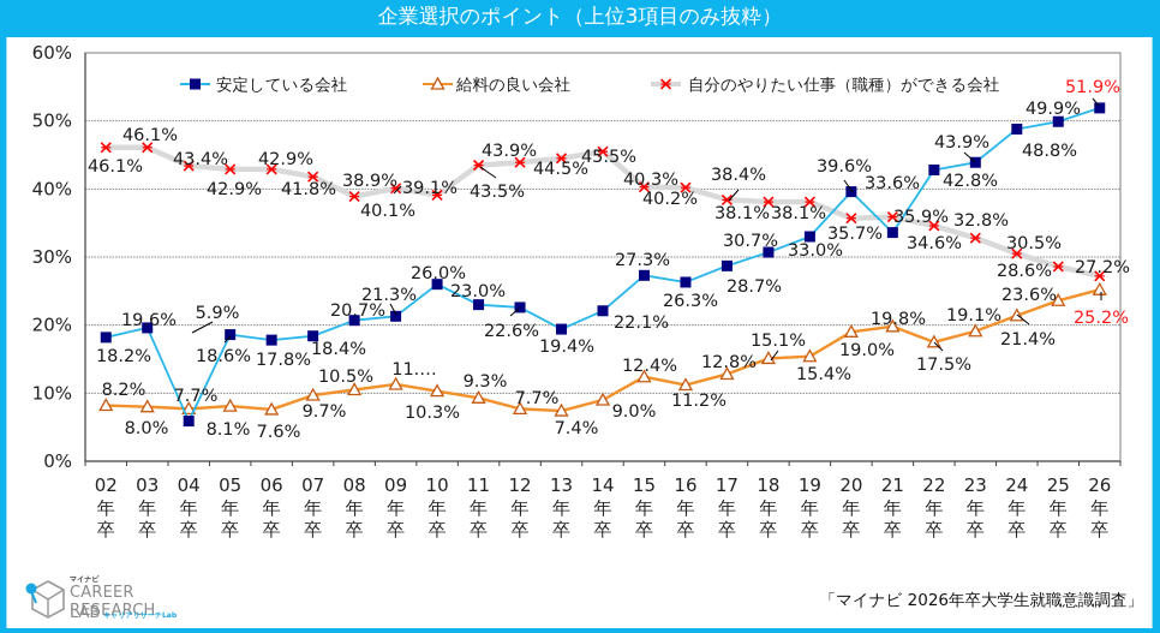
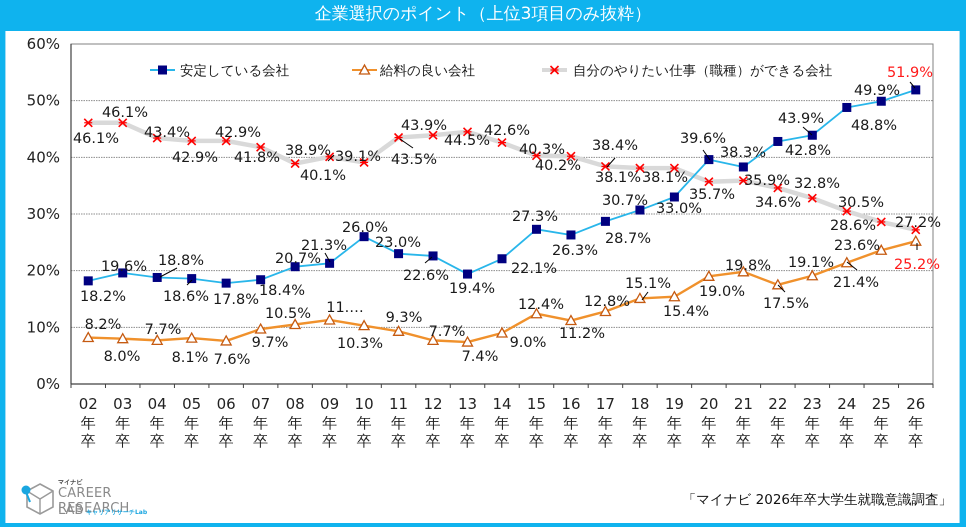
安定している会社/04: 5.9% -> 18.8%
自分のやりたい仕事（職種）ができる会社/14: 45.5% -> 42.6%
安定している会社/21: 33.6% -> 38.3%
